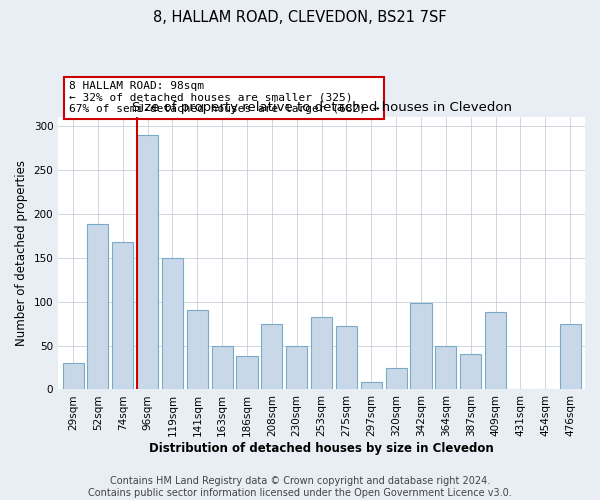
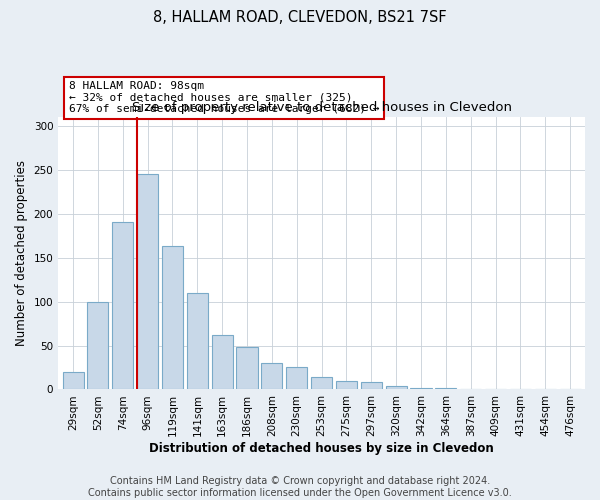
29sqm: 30 -> 20
52sqm: 188 -> 99
74sqm: 168 -> 190
96sqm: 290 -> 245
119sqm: 150 -> 163
141sqm: 90 -> 110
163sqm: 50 -> 62
186sqm: 38 -> 48
208sqm: 74 -> 30
230sqm: 50 -> 25
253sqm: 82 -> 14
275sqm: 72 -> 10
320sqm: 24 -> 4
342sqm: 98 -> 2
364sqm: 50 -> 2
387sqm: 40 -> 1
409sqm: 88 -> 1
476sqm: 74 -> 1
